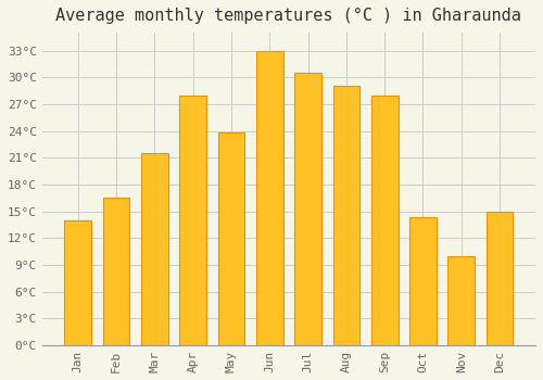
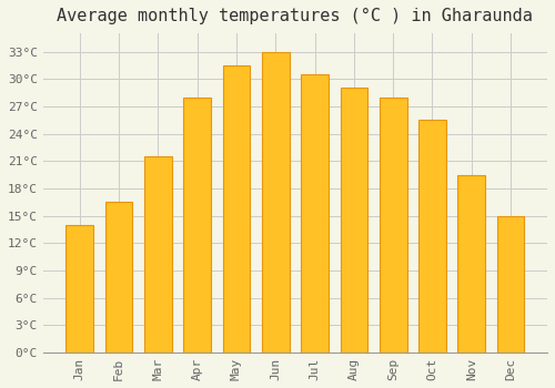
May: 23.8°C -> 31.5°C
Oct: 14.4°C -> 25.5°C
Nov: 10.0°C -> 19.5°C
